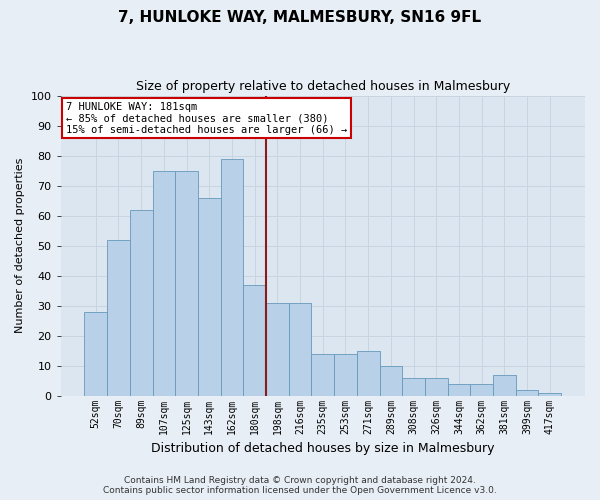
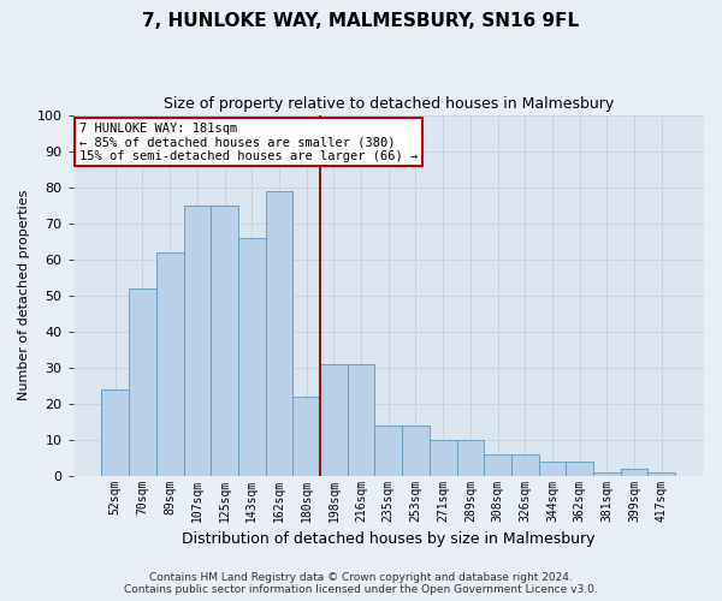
52sqm: 28 -> 24
180sqm: 37 -> 22
271sqm: 15 -> 10
381sqm: 7 -> 1
